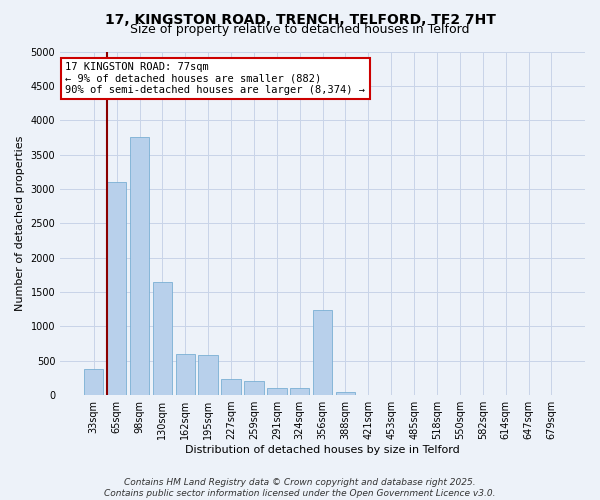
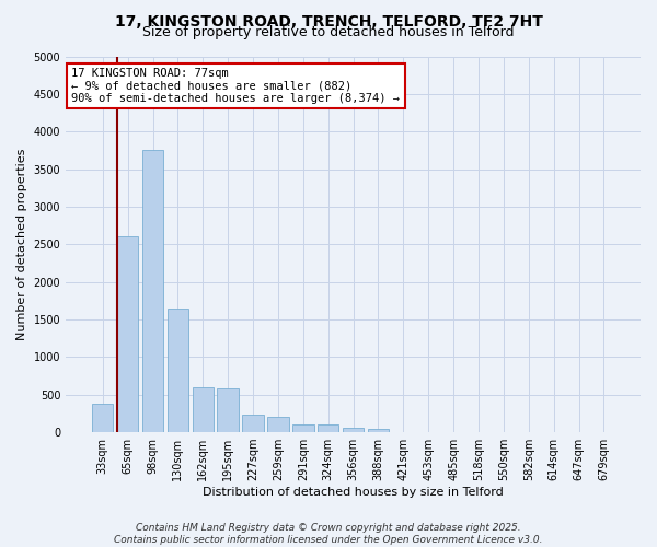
65sqm: 3100 -> 2600
356sqm: 1240 -> 60
